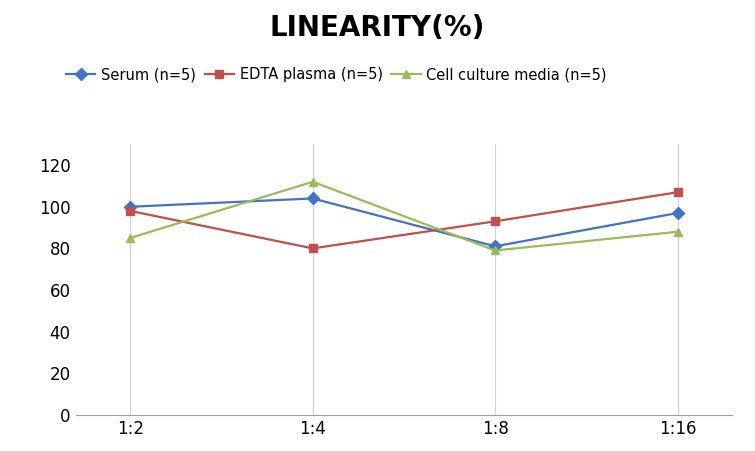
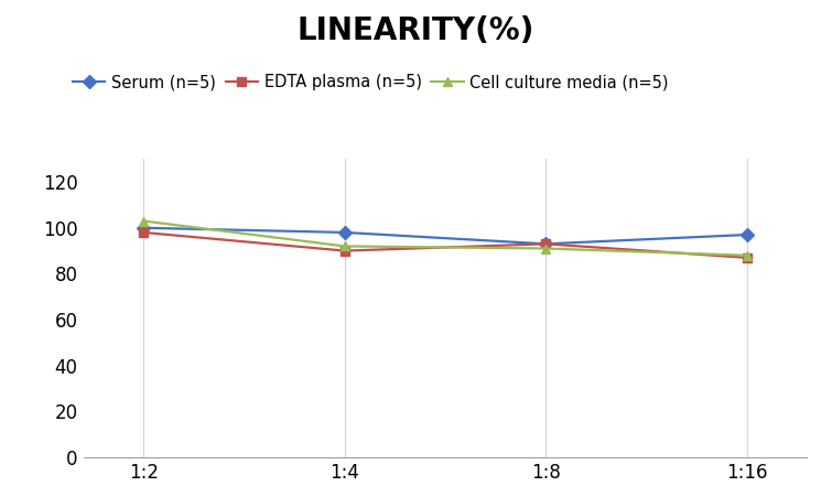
Cell culture media (n=5)/1:2: 85 -> 103
Serum (n=5)/1:4: 104 -> 98
EDTA plasma (n=5)/1:4: 80 -> 90
Cell culture media (n=5)/1:4: 112 -> 92
Serum (n=5)/1:8: 81 -> 93
Cell culture media (n=5)/1:8: 79 -> 91
EDTA plasma (n=5)/1:16: 107 -> 87
